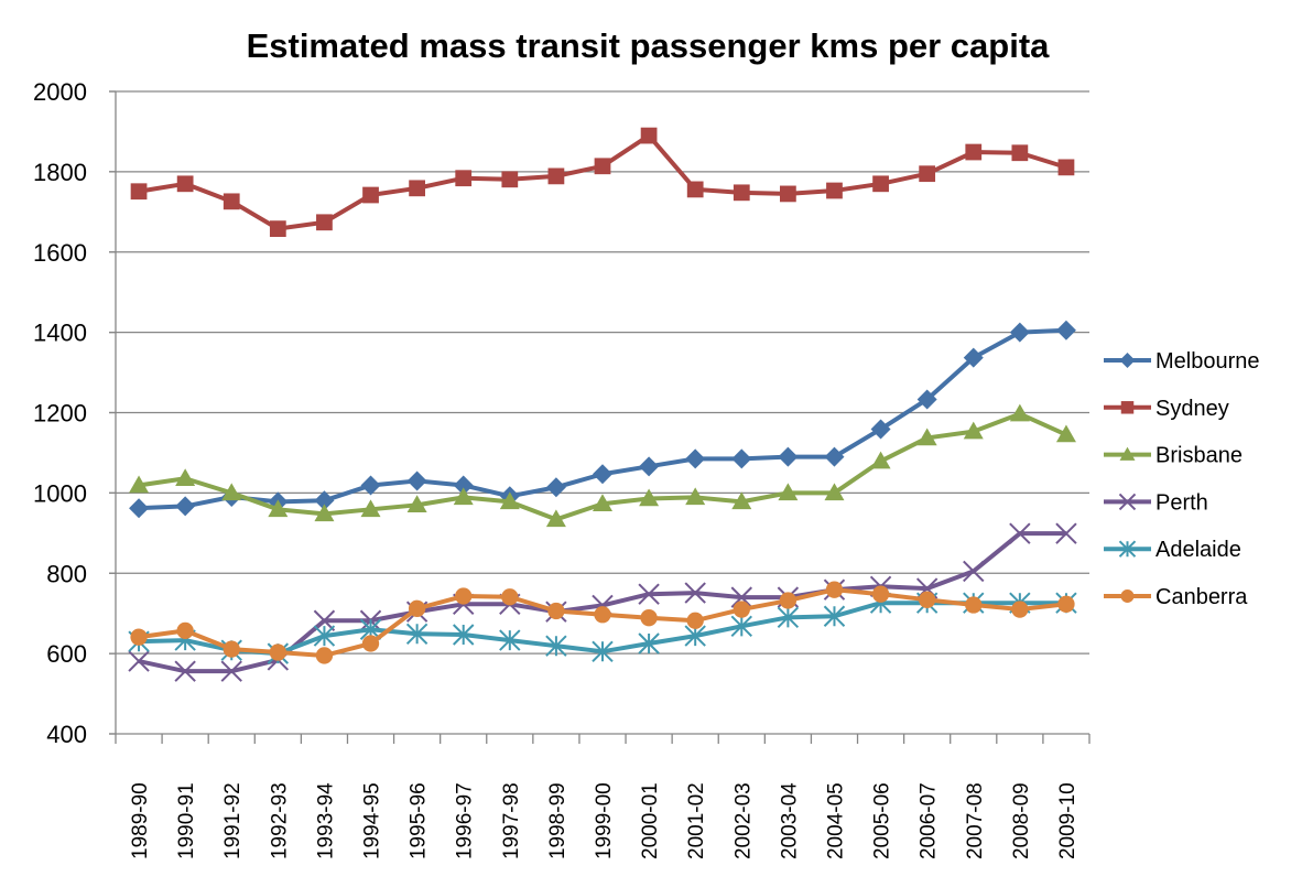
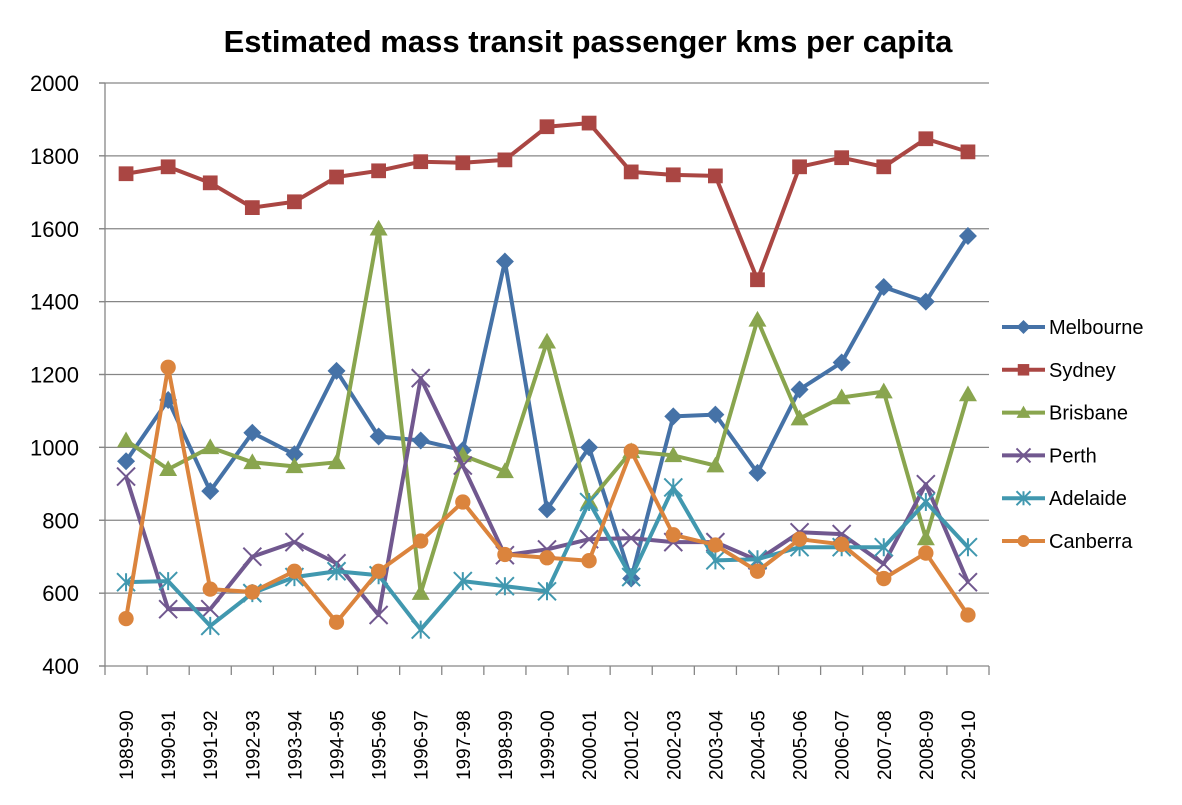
Perth/1989-90: 580 -> 920
Canberra/1989-90: 640 -> 530
Melbourne/1990-91: 970 -> 1130
Brisbane/1990-91: 1040 -> 940
Canberra/1990-91: 660 -> 1220
Melbourne/1991-92: 990 -> 880
Adelaide/1991-92: 610 -> 510
Melbourne/1992-93: 980 -> 1040
Perth/1992-93: 580 -> 700
Perth/1993-94: 680 -> 740
Canberra/1993-94: 600 -> 660
Melbourne/1994-95: 1020 -> 1210
Canberra/1994-95: 620 -> 520
Brisbane/1995-96: 970 -> 1600
Perth/1995-96: 700 -> 540
Canberra/1995-96: 710 -> 660
Brisbane/1996-97: 990 -> 600
Perth/1996-97: 720 -> 1190
Adelaide/1996-97: 650 -> 500
Perth/1997-98: 720 -> 950
Canberra/1997-98: 740 -> 850
Melbourne/1998-99: 1010 -> 1510
Melbourne/1999-00: 1050 -> 830
Sydney/1999-00: 1810 -> 1880
Brisbane/1999-00: 970 -> 1290
Melbourne/2000-01: 1070 -> 1000
Brisbane/2000-01: 990 -> 850
Adelaide/2000-01: 620 -> 850
Melbourne/2001-02: 1080 -> 640
Canberra/2001-02: 680 -> 990
Adelaide/2002-03: 670 -> 890
Canberra/2002-03: 710 -> 760
Brisbane/2003-04: 1000 -> 950
Melbourne/2004-05: 1090 -> 930
Sydney/2004-05: 1750 -> 1460
Brisbane/2004-05: 1000 -> 1350
Perth/2004-05: 760 -> 690
Canberra/2004-05: 760 -> 660
Melbourne/2007-08: 1340 -> 1440
Sydney/2007-08: 1850 -> 1770
Perth/2007-08: 800 -> 680
Canberra/2007-08: 720 -> 640
Brisbane/2008-09: 1200 -> 750
Adelaide/2008-09: 730 -> 850
Melbourne/2009-10: 1400 -> 1580
Perth/2009-10: 900 -> 630
Canberra/2009-10: 720 -> 540
